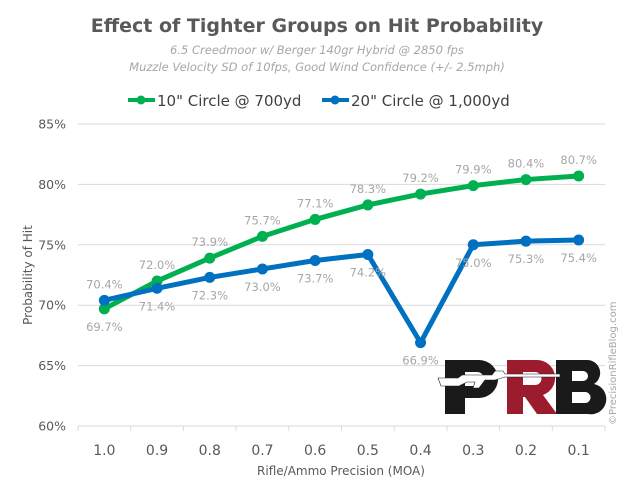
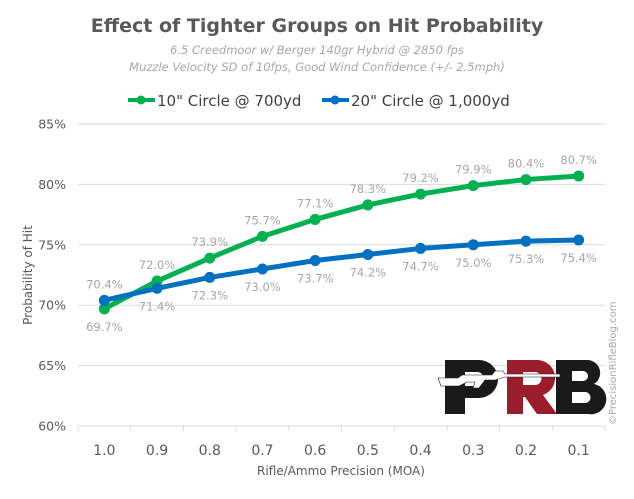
20" Circle @ 1,000yd/0.4: 66.9% -> 74.7%
